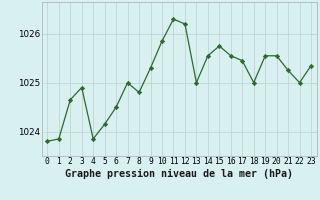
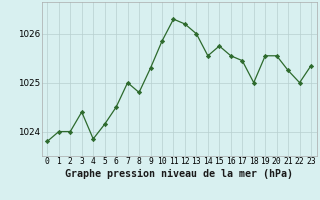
1: 1023.85 -> 1024.00
2: 1024.65 -> 1024.00
3: 1024.90 -> 1024.40
13: 1025.00 -> 1026.00
